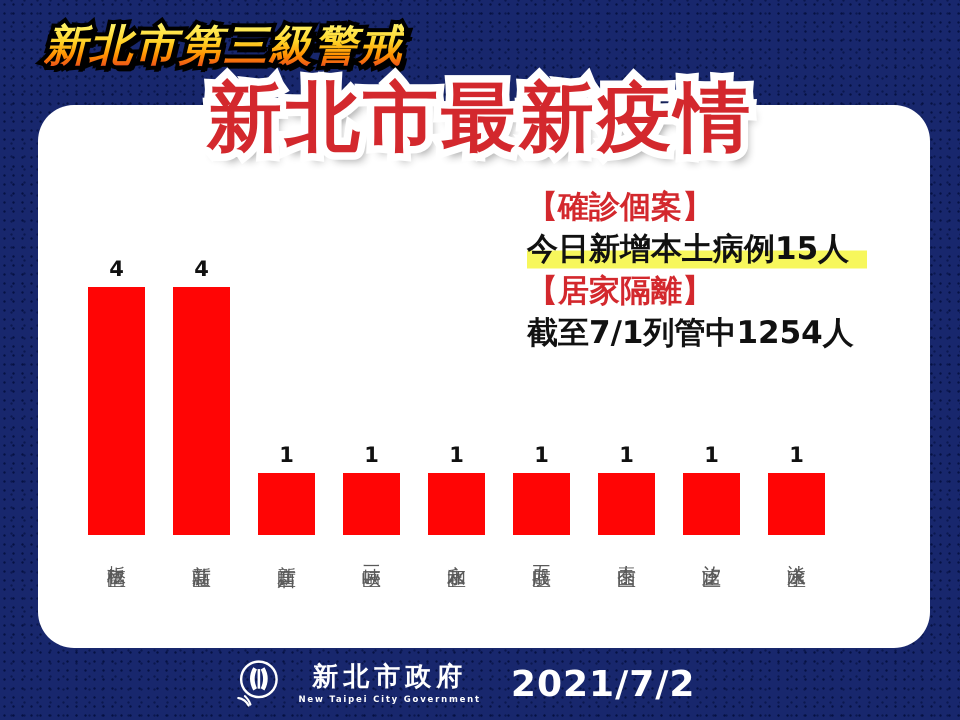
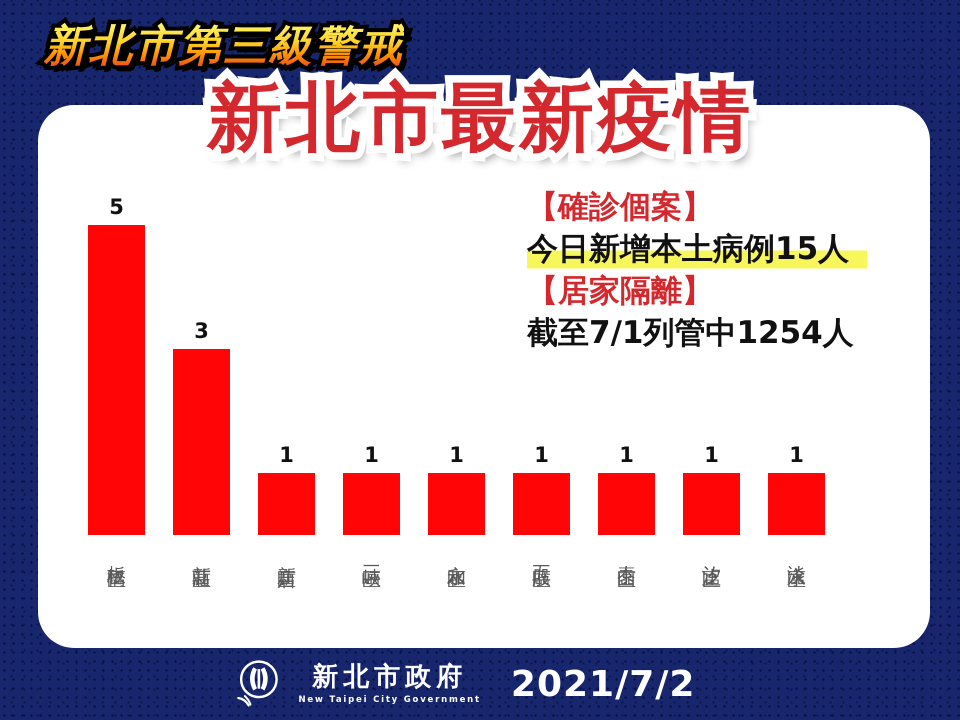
板橋區: 4 -> 5
新莊區: 4 -> 3
